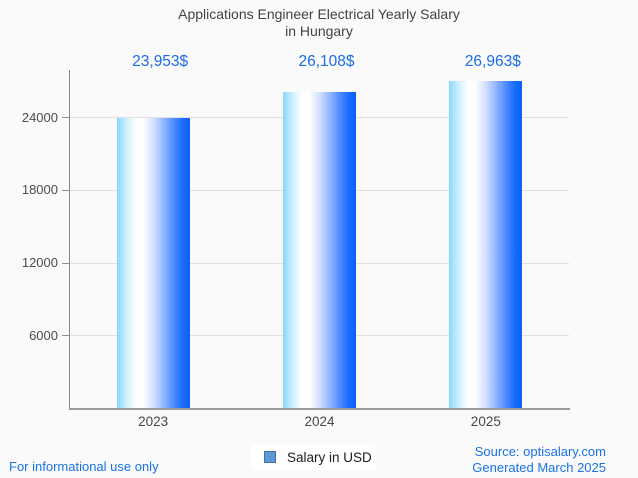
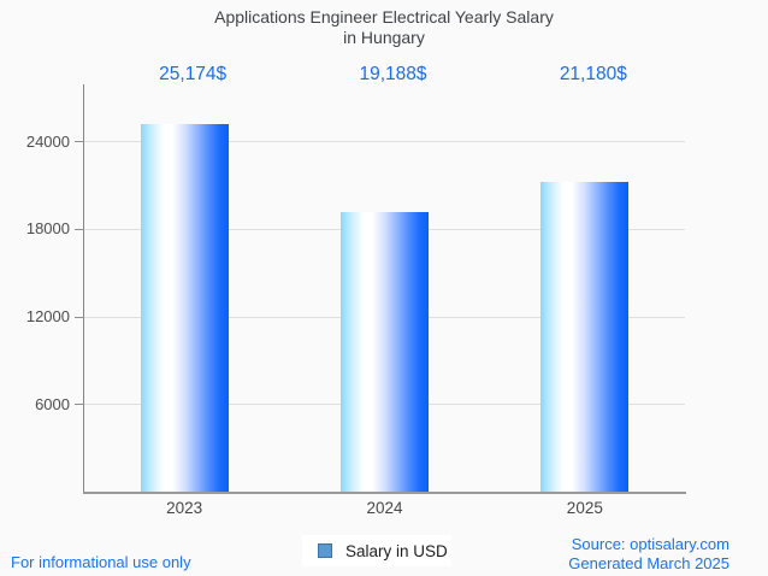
2023: 23,953 -> 25,174
2024: 26,108 -> 19,188
2025: 26,963 -> 21,180
